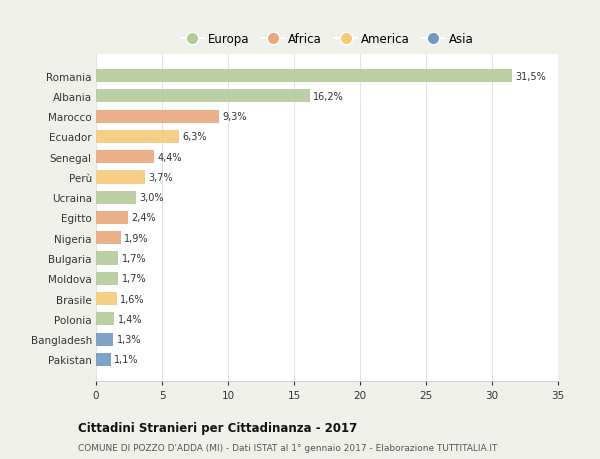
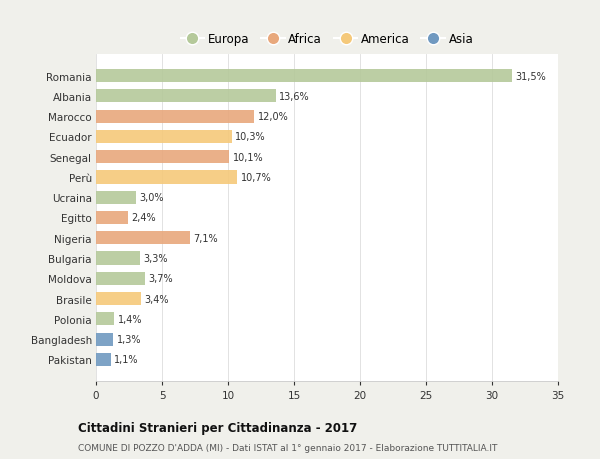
Albania: 16,2% -> 13,6%
Marocco: 9,3% -> 12,0%
Ecuador: 6,3% -> 10,3%
Senegal: 4,4% -> 10,1%
Perù: 3,7% -> 10,7%
Nigeria: 1,9% -> 7,1%
Bulgaria: 1,7% -> 3,3%
Moldova: 1,7% -> 3,7%
Brasile: 1,6% -> 3,4%
